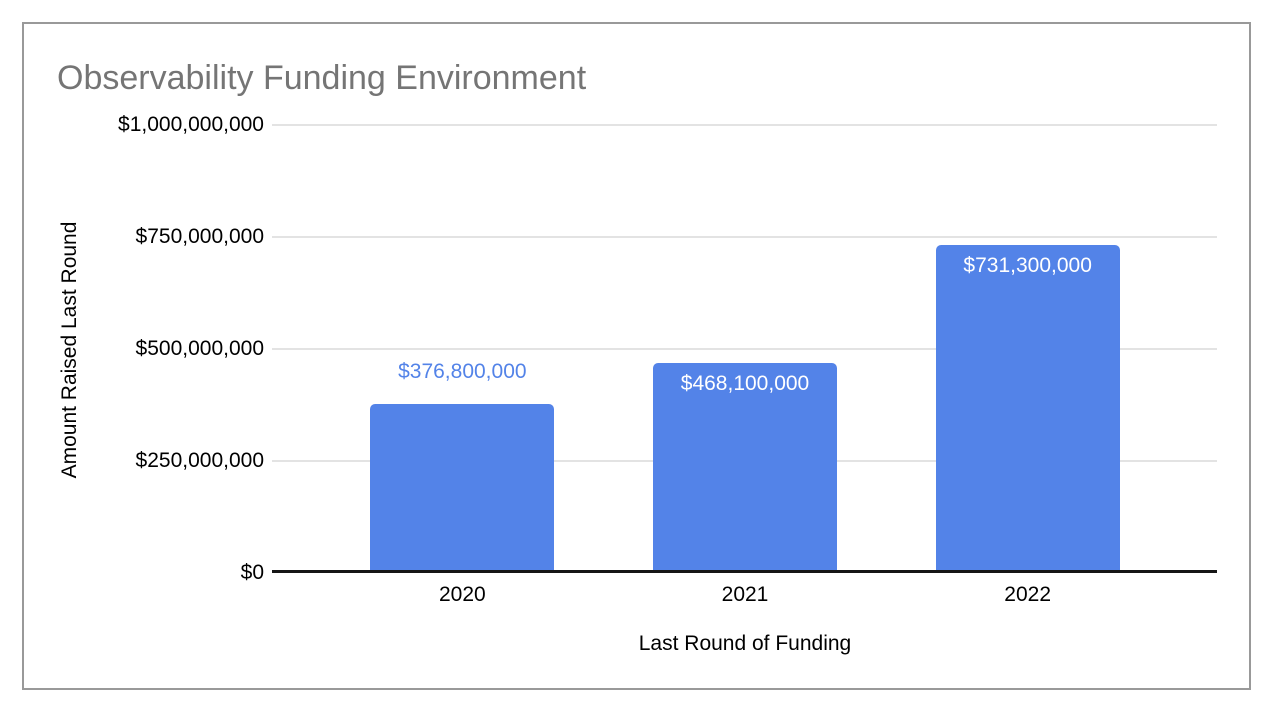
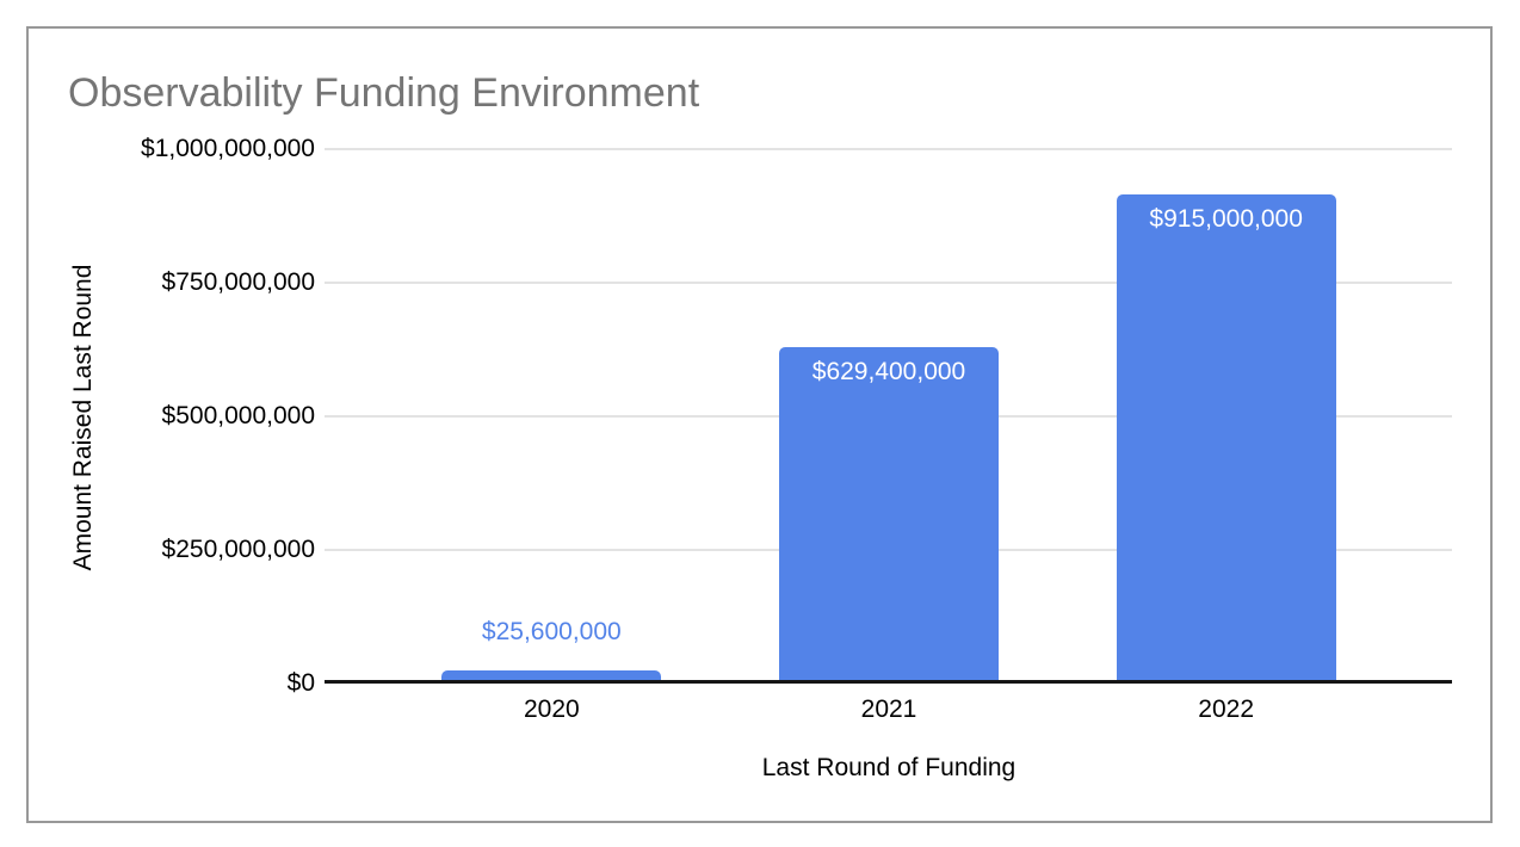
2020: $376,800,000 -> $25,600,000
2021: $468,100,000 -> $629,400,000
2022: $731,300,000 -> $915,000,000
